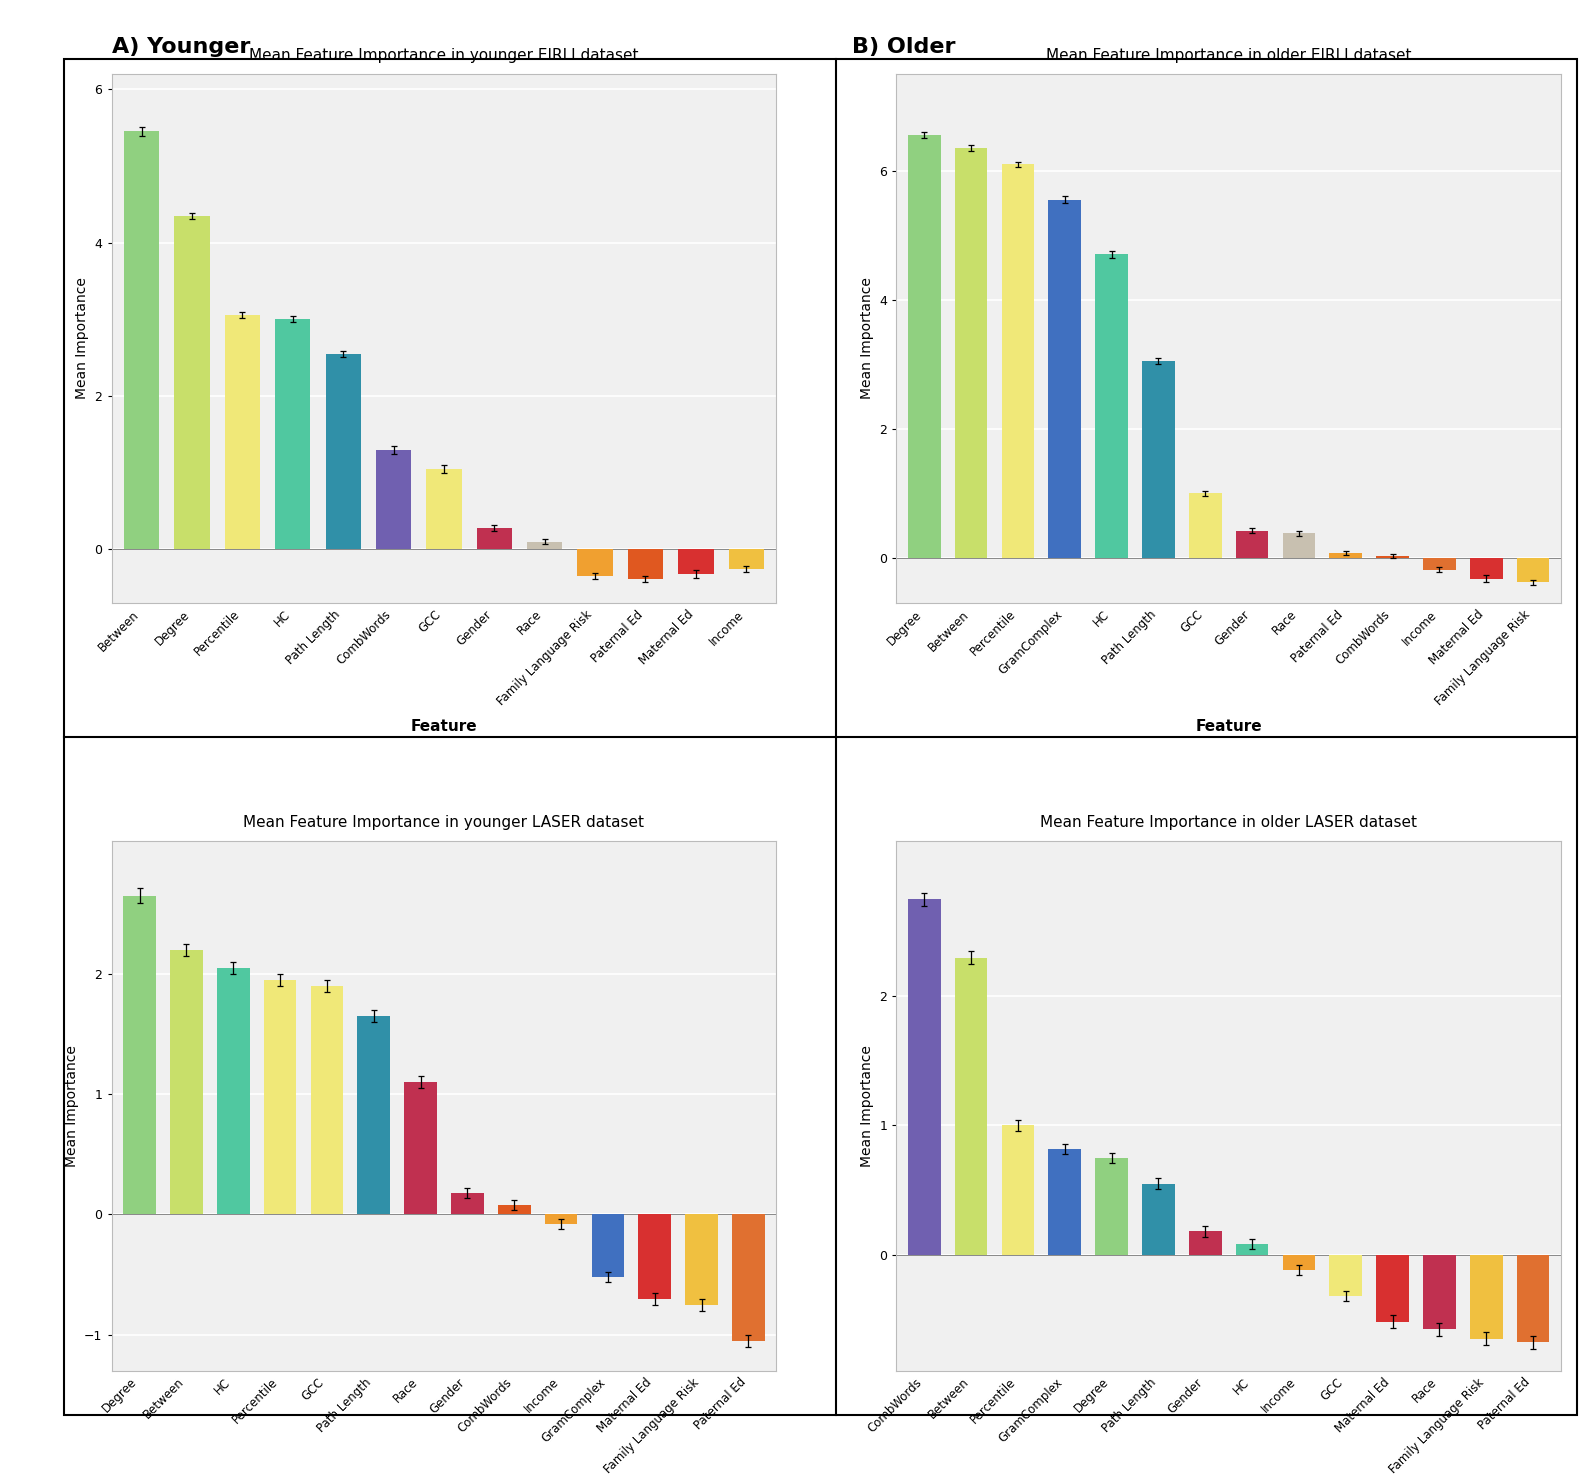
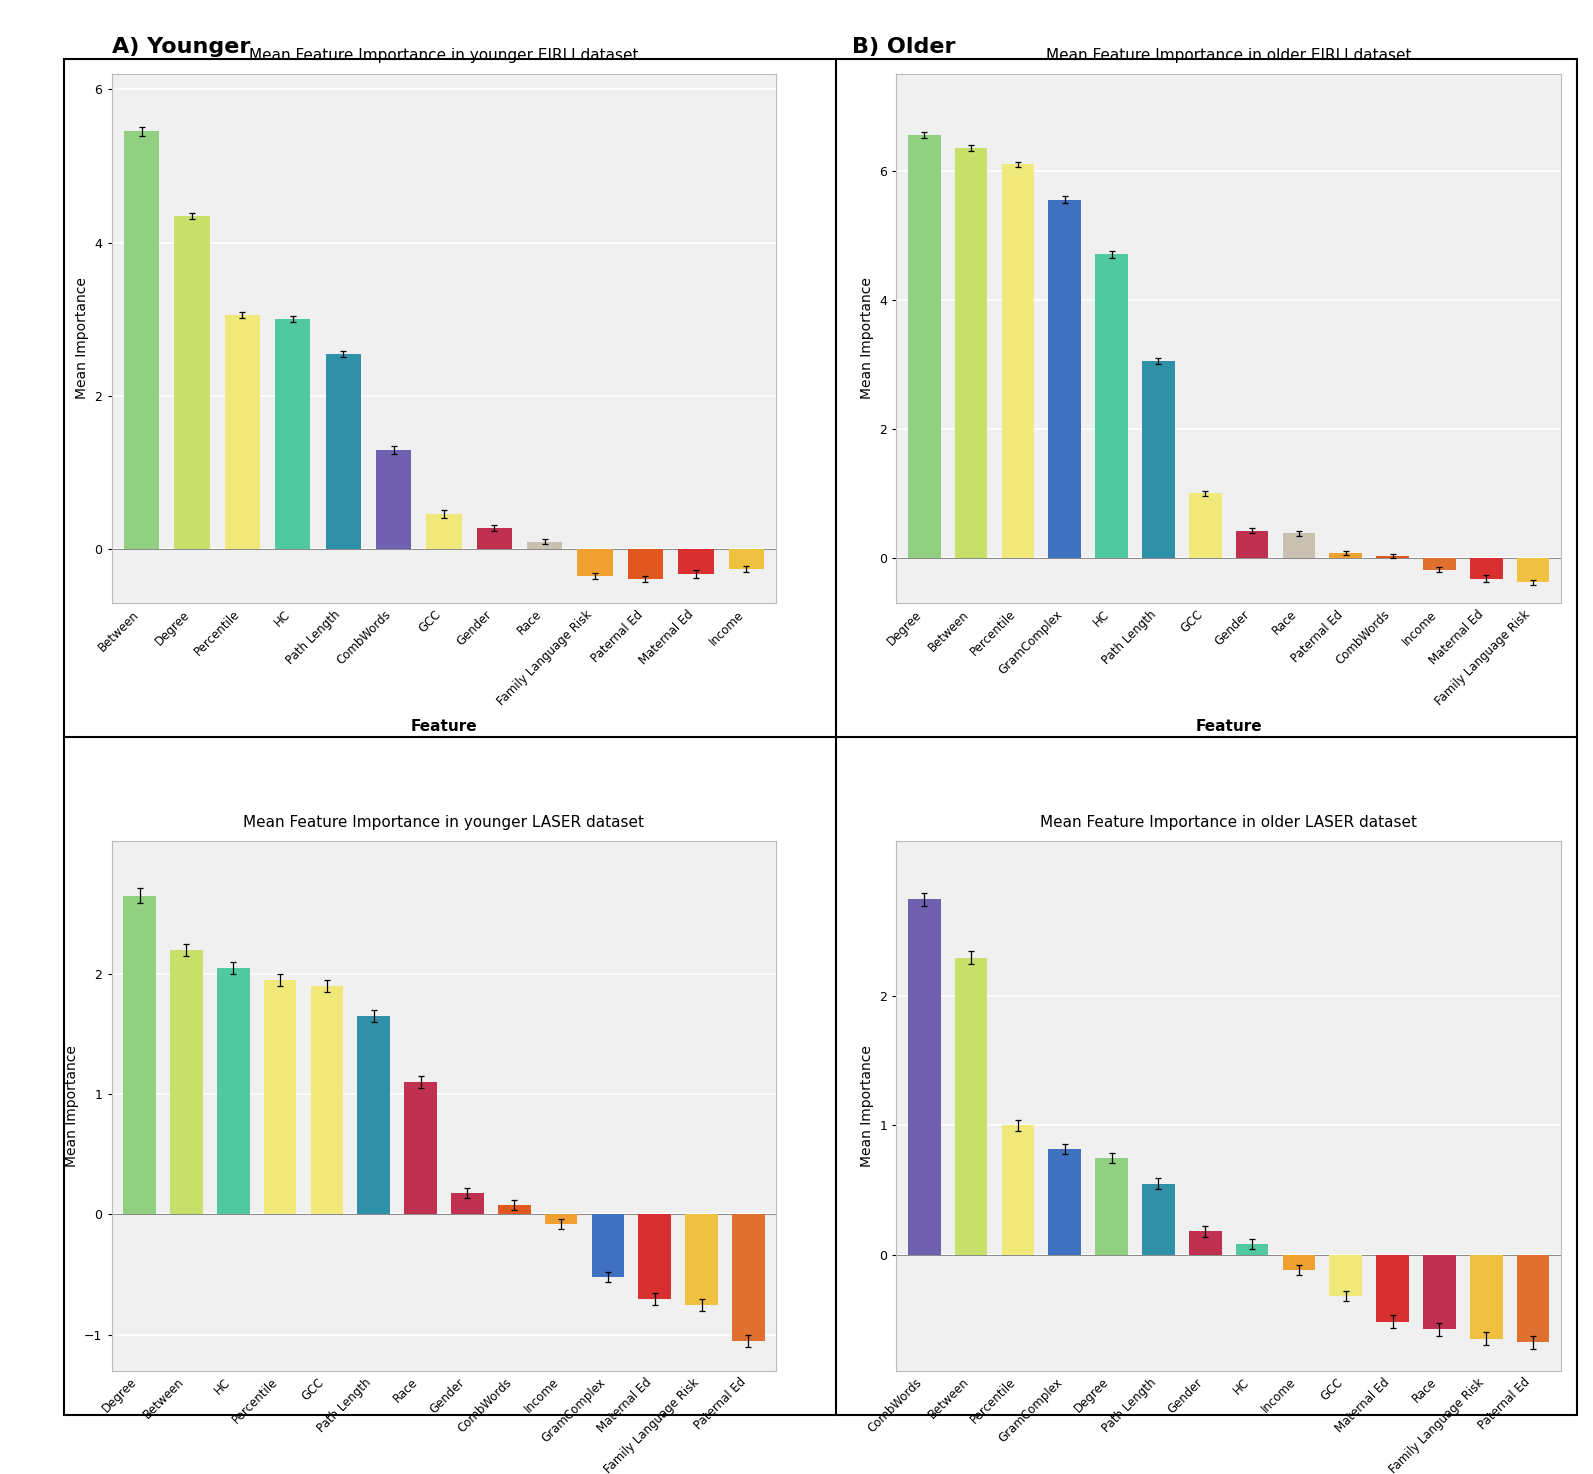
Mean Feature Importance in younger EIRLI dataset/GCC: 1.05 -> 0.46
